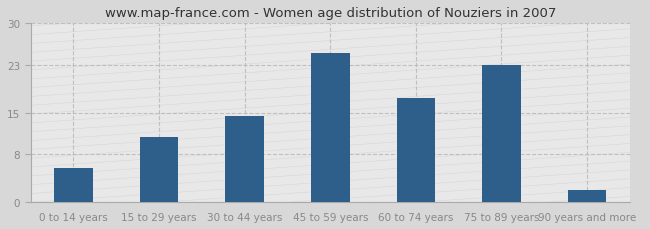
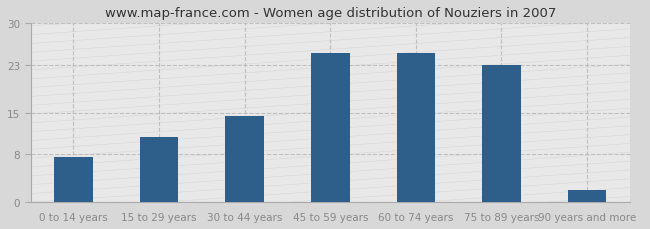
0 to 14 years: 5.8 -> 7.5
60 to 74 years: 17.4 -> 25.0
